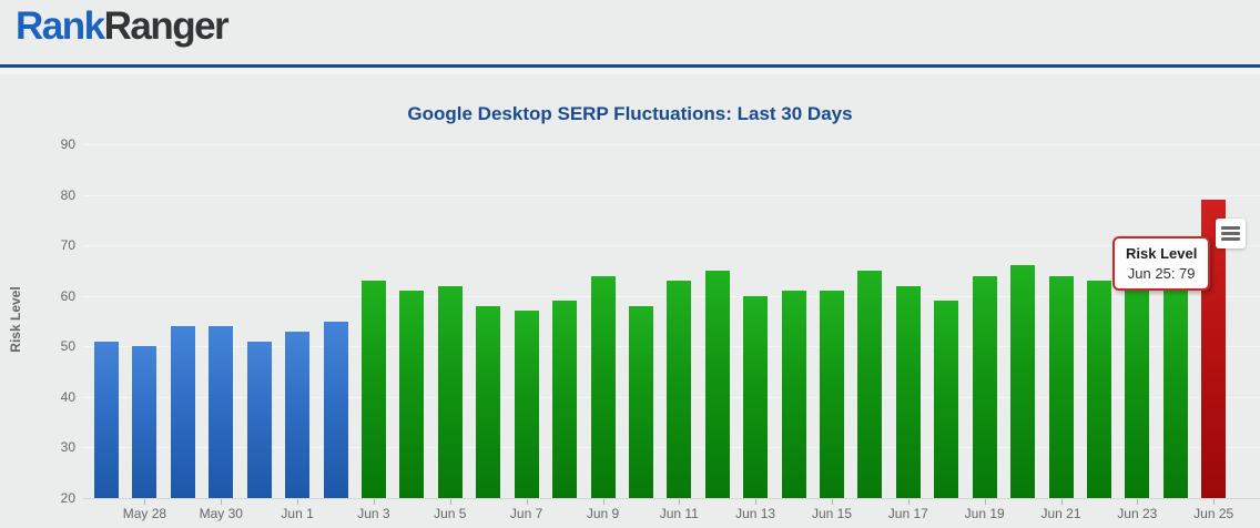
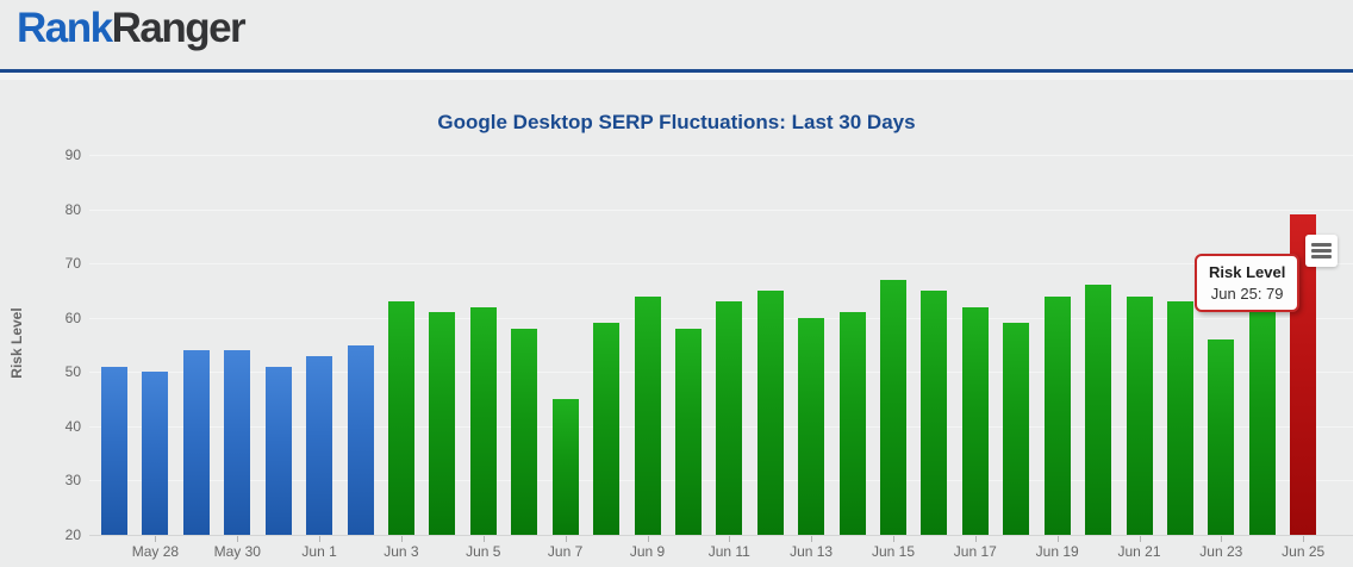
Jun 7: 57 -> 45
Jun 15: 61 -> 67
Jun 23: 64 -> 56
